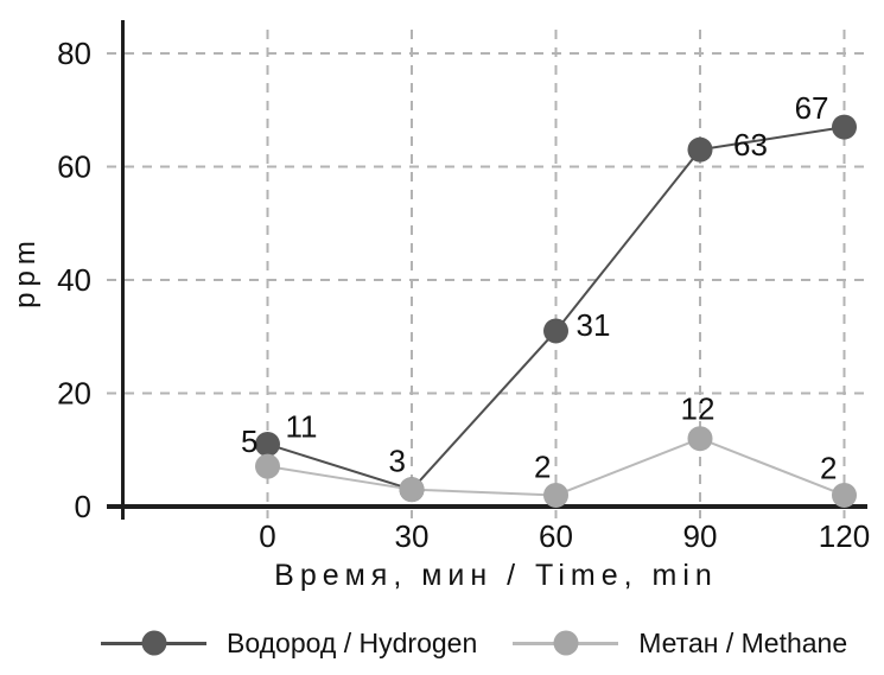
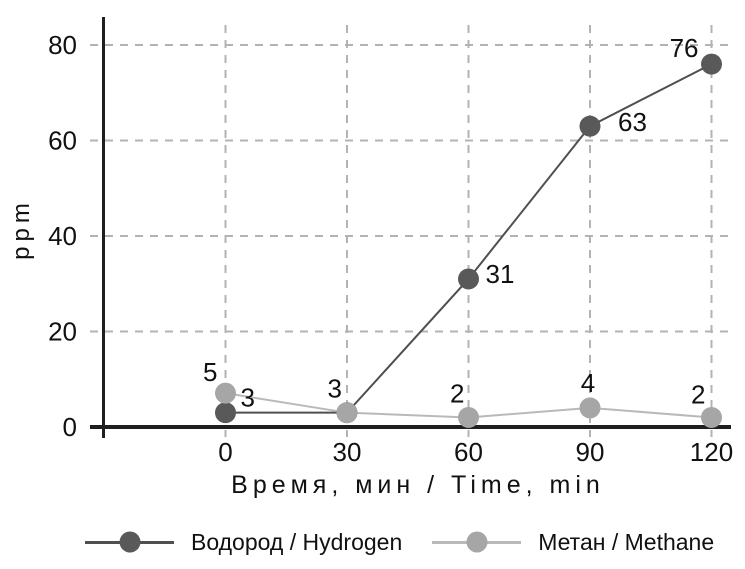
Водород / Hydrogen/0: 11 -> 3
Метан / Methane/90: 12 -> 4
Водород / Hydrogen/120: 67 -> 76
